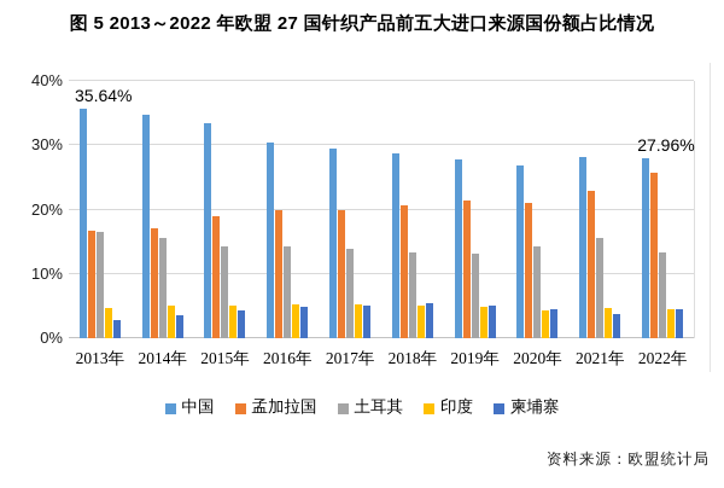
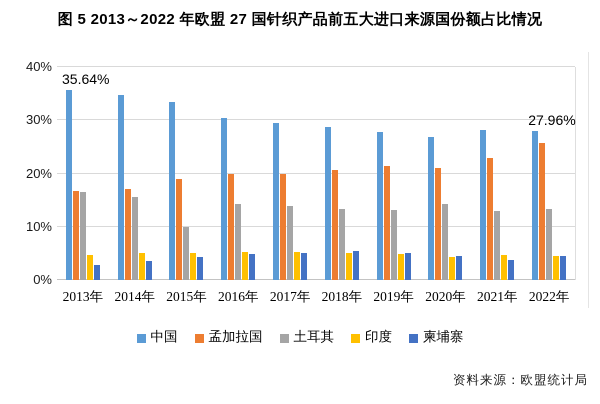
土耳其/2015年: 14% -> 10%
土耳其/2021年: 16% -> 13%
